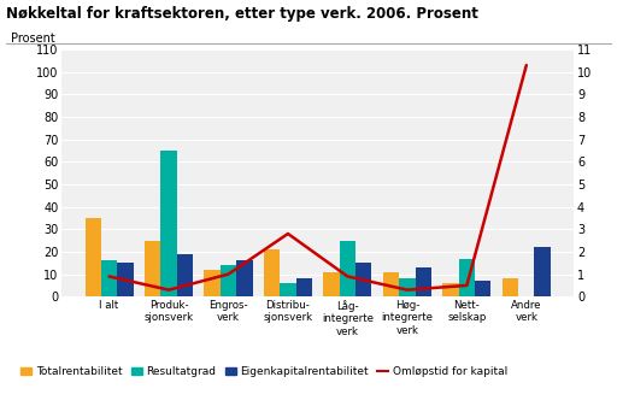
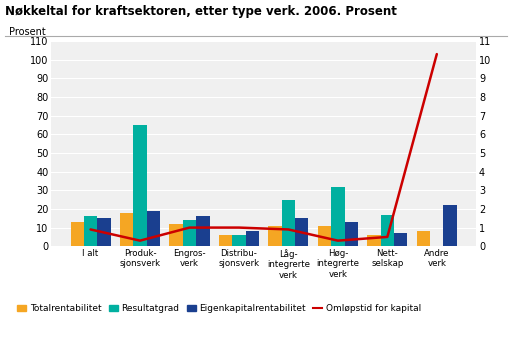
Totalrentabilitet/I alt: 35 -> 13
Totalrentabilitet/Produk- sjonsverk: 25 -> 18
Totalrentabilitet/Distribu- sjonsverk: 21 -> 6
Omløpstid for kapital/Distribu- sjonsverk: 2.8 -> 1.0
Resultatgrad/Høg- integrerte verk: 8 -> 32
